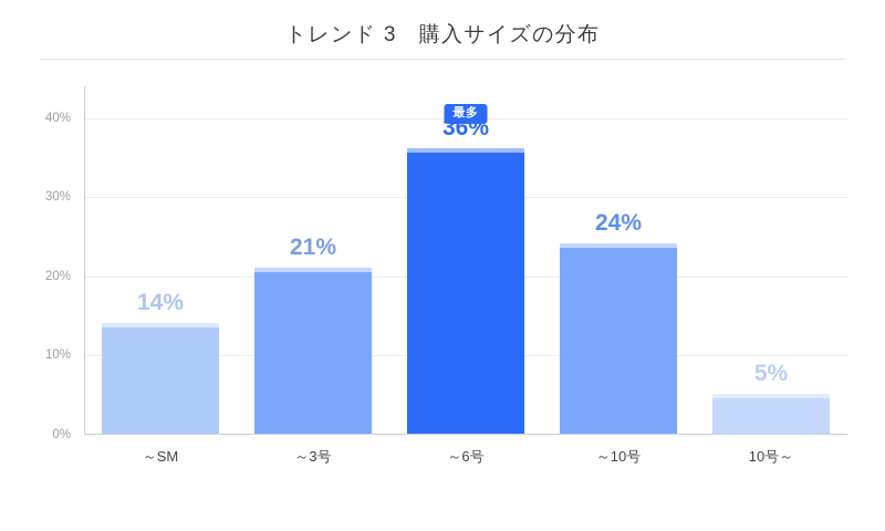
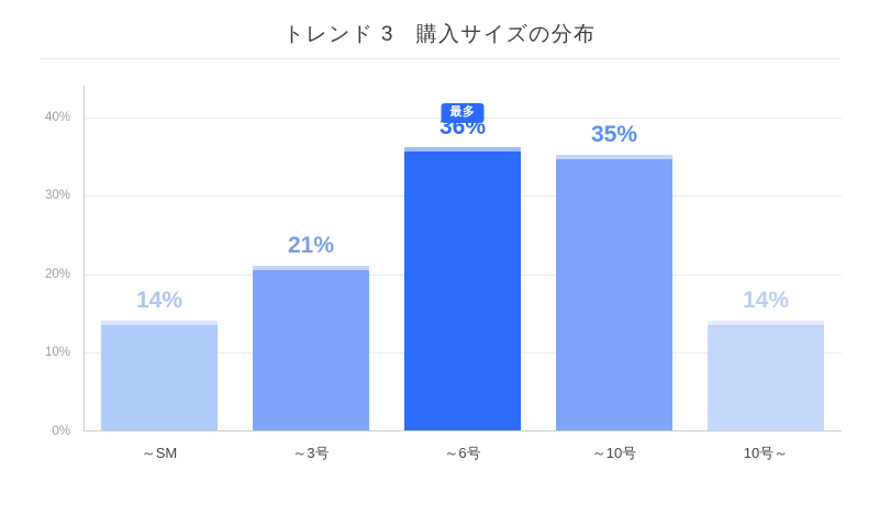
～10号: 24% -> 35%
10号～: 5% -> 14%
